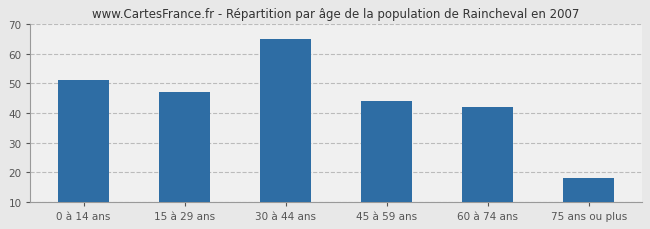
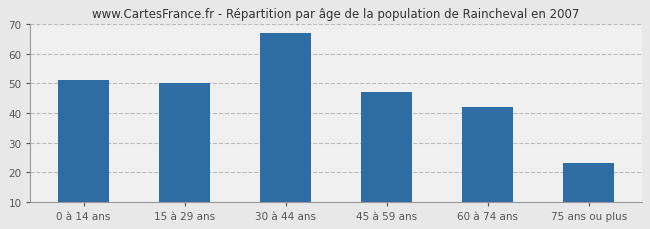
15 à 29 ans: 47 -> 50
30 à 44 ans: 65 -> 67
45 à 59 ans: 44 -> 47
75 ans ou plus: 18 -> 23
